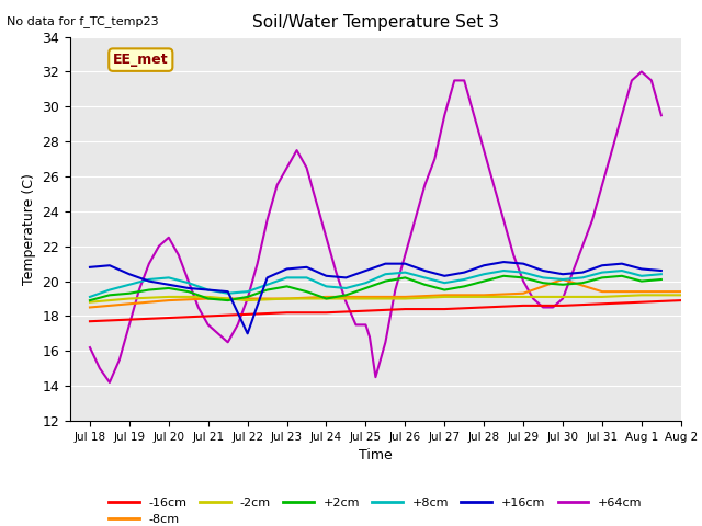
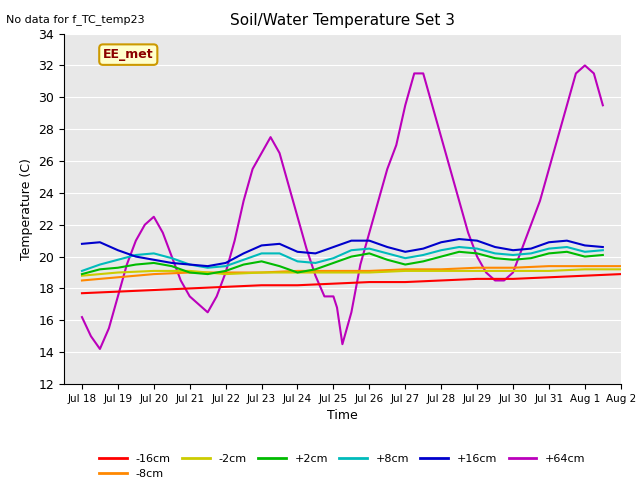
+16cm/Jul 22: 17.0 -> 19.6
-8cm/Jul 30: 20.1 -> 19.3
